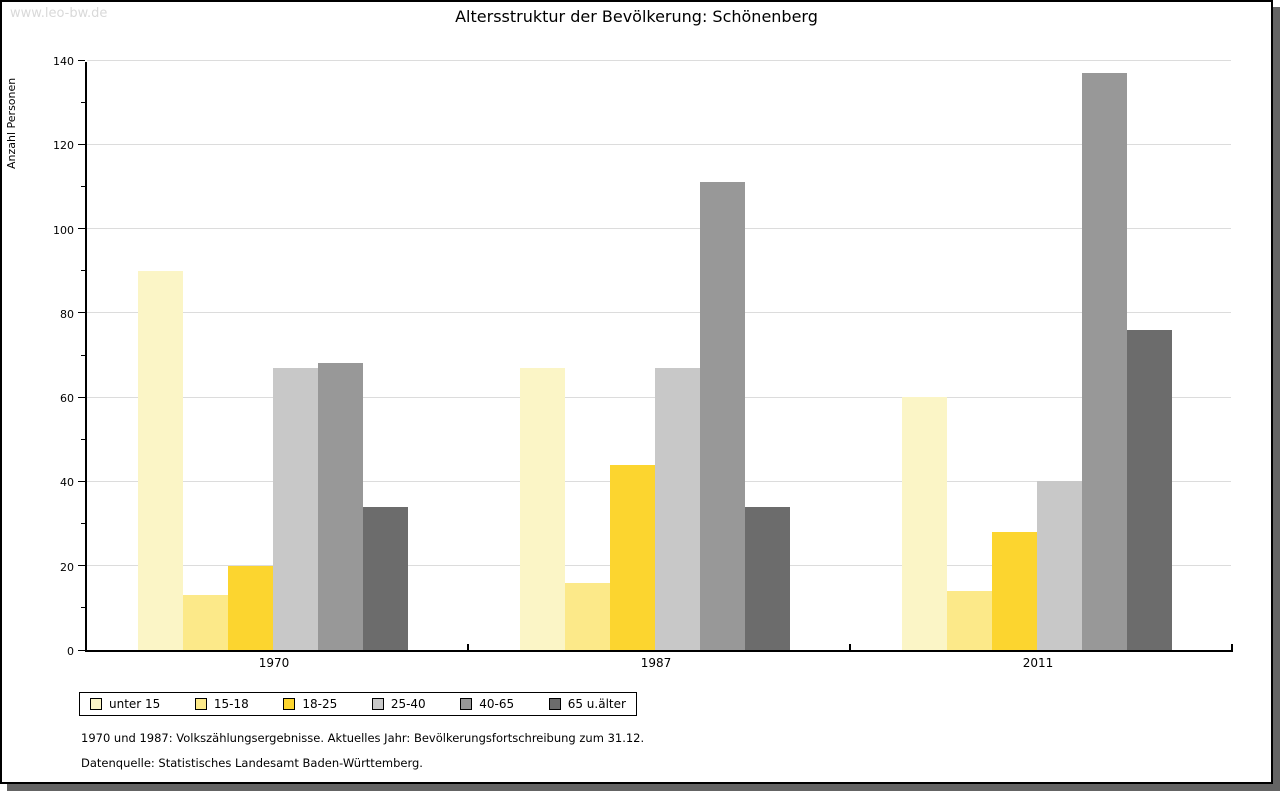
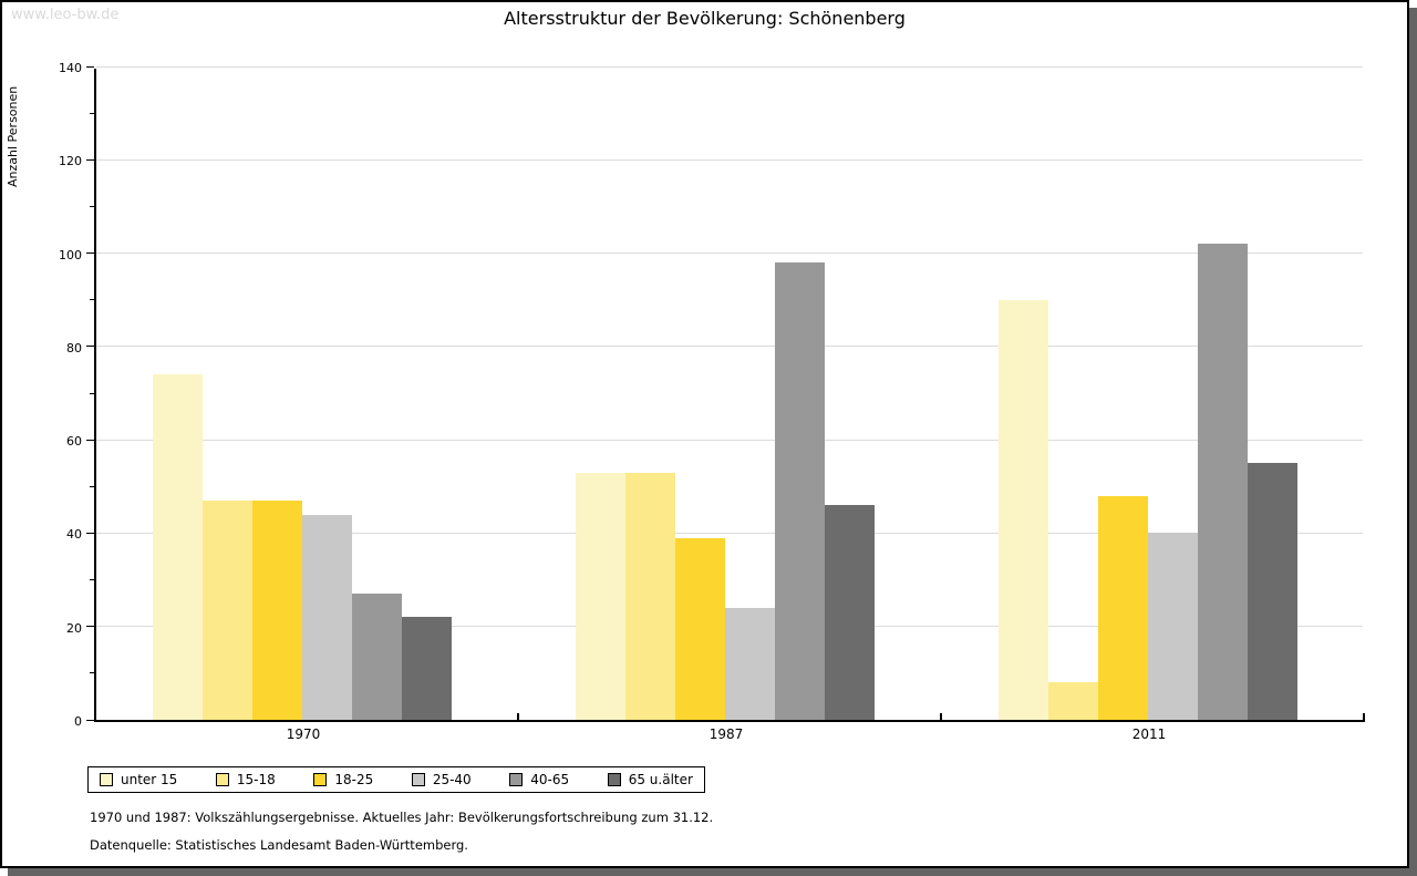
unter 15/1970: 90 -> 74
15-18/1970: 13 -> 47
18-25/1970: 20 -> 47
25-40/1970: 67 -> 44
40-65/1970: 68 -> 27
65 u.älter/1970: 34 -> 22
unter 15/1987: 67 -> 53
15-18/1987: 16 -> 53
18-25/1987: 44 -> 39
25-40/1987: 67 -> 24
40-65/1987: 111 -> 98
65 u.älter/1987: 34 -> 46
unter 15/2011: 60 -> 90
15-18/2011: 14 -> 8
18-25/2011: 28 -> 48
40-65/2011: 137 -> 102
65 u.älter/2011: 76 -> 55
